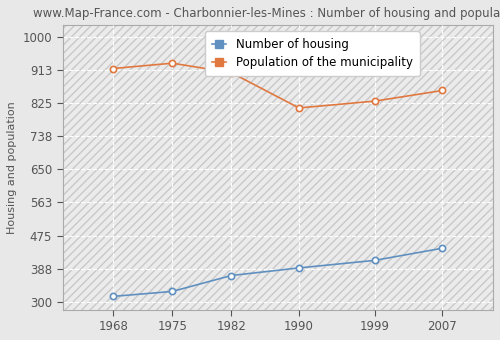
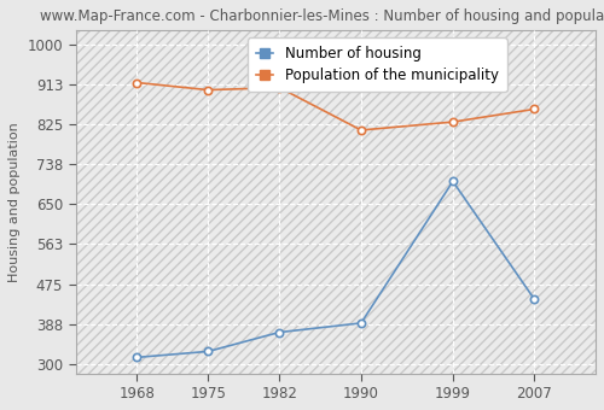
Population of the municipality/1975: 930 -> 900
Number of housing/1999: 410 -> 700
